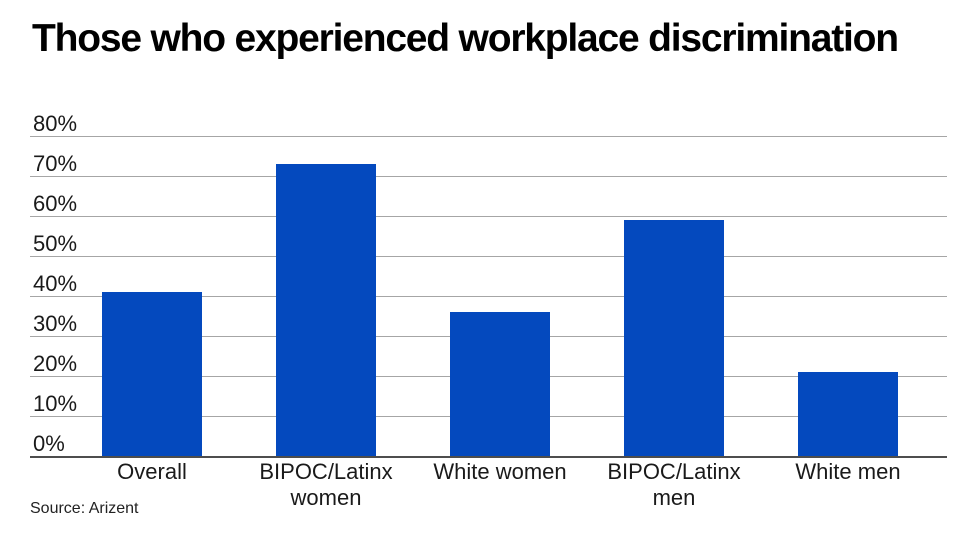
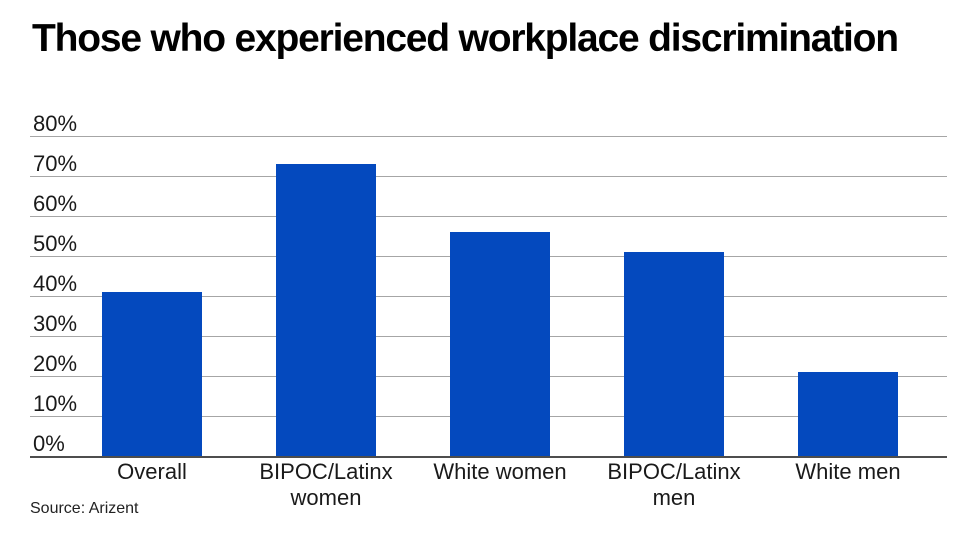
White women: 36% -> 56%
BIPOC/Latinx men: 59% -> 51%
